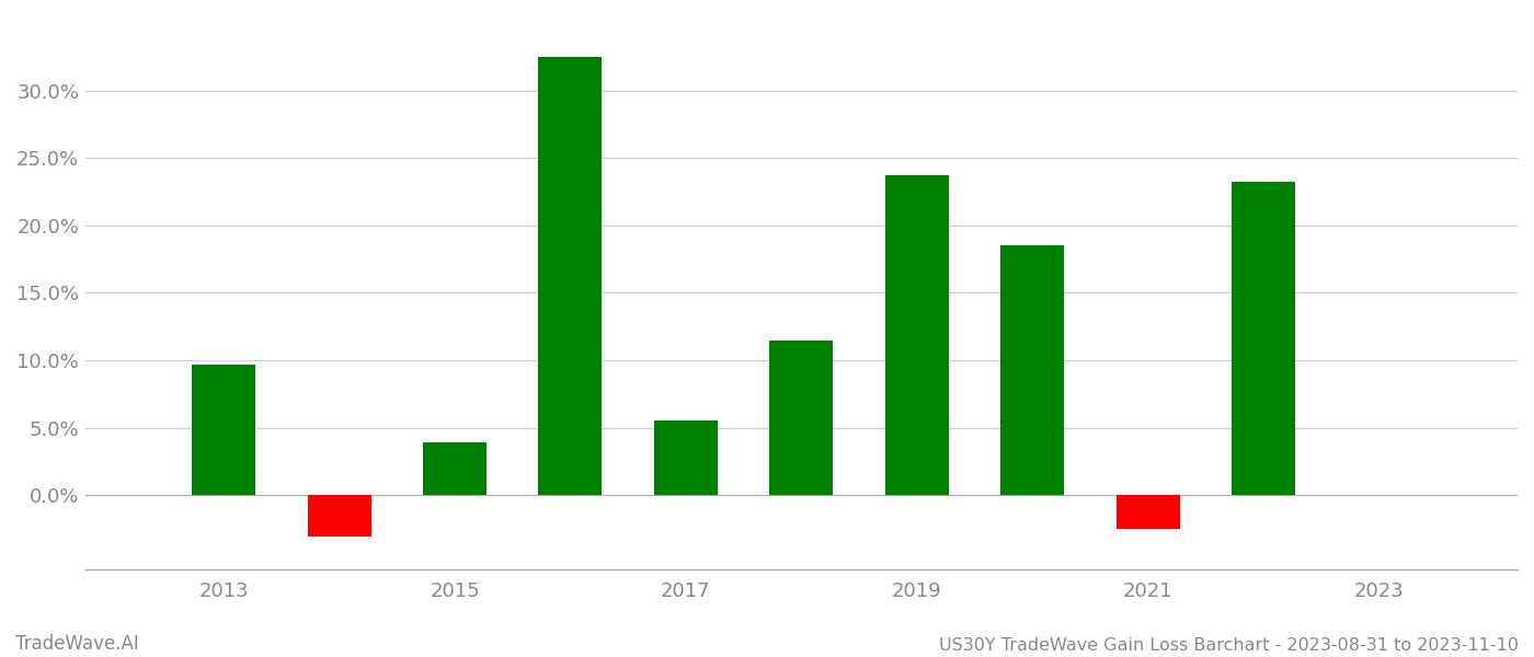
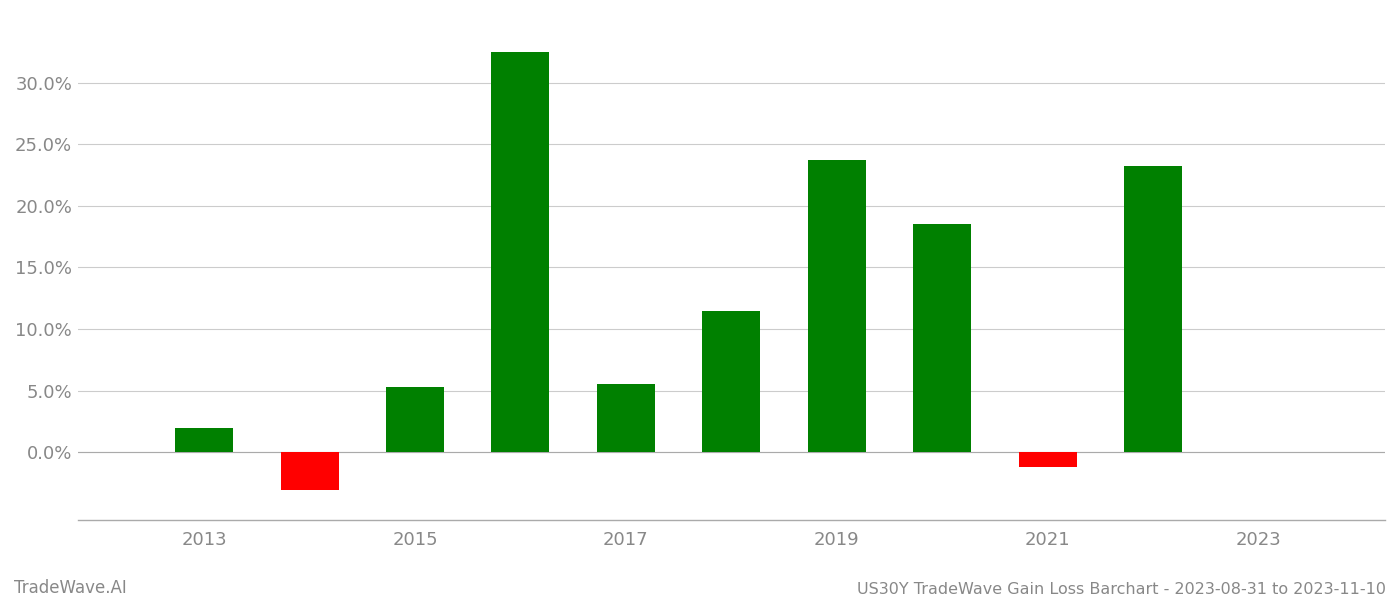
2013: 9.7% -> 2.0%
2015: 3.9% -> 5.3%
2021: -2.5% -> -1.2%
